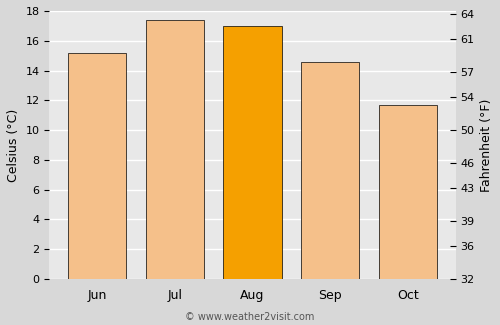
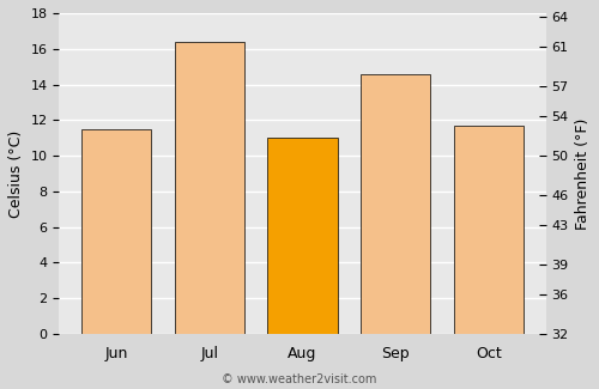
Jun: 15.2 -> 11.5
Jul: 17.4 -> 16.4
Aug: 17.0 -> 11.0
